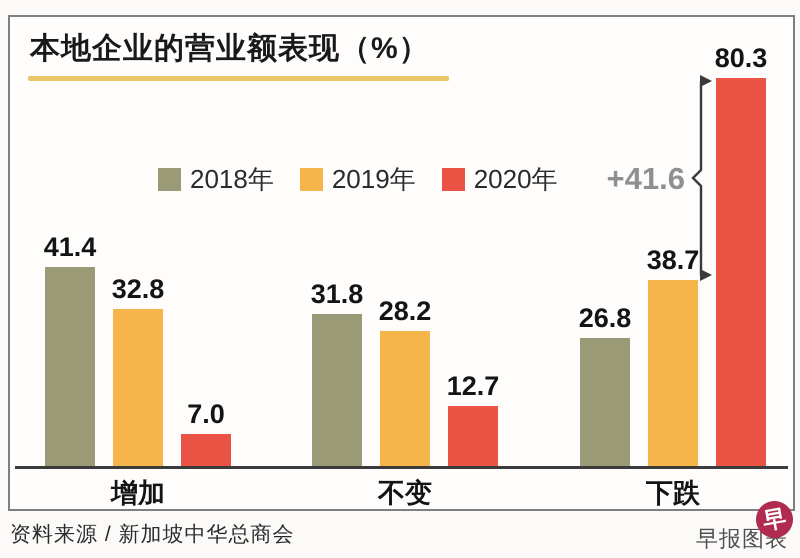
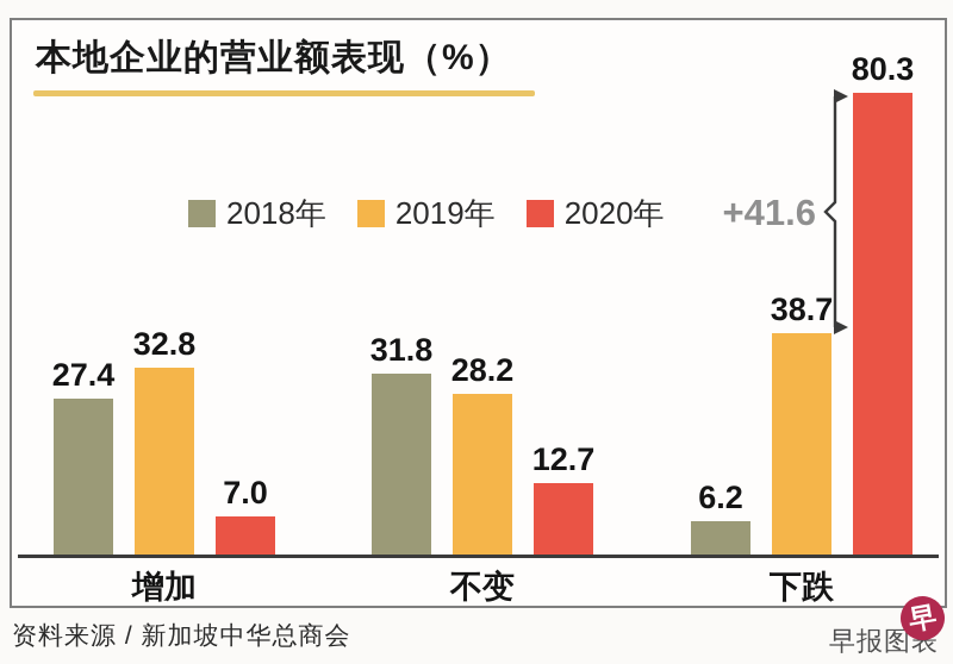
2018年/增加: 41.4 -> 27.4
2018年/下跌: 26.8 -> 6.2
